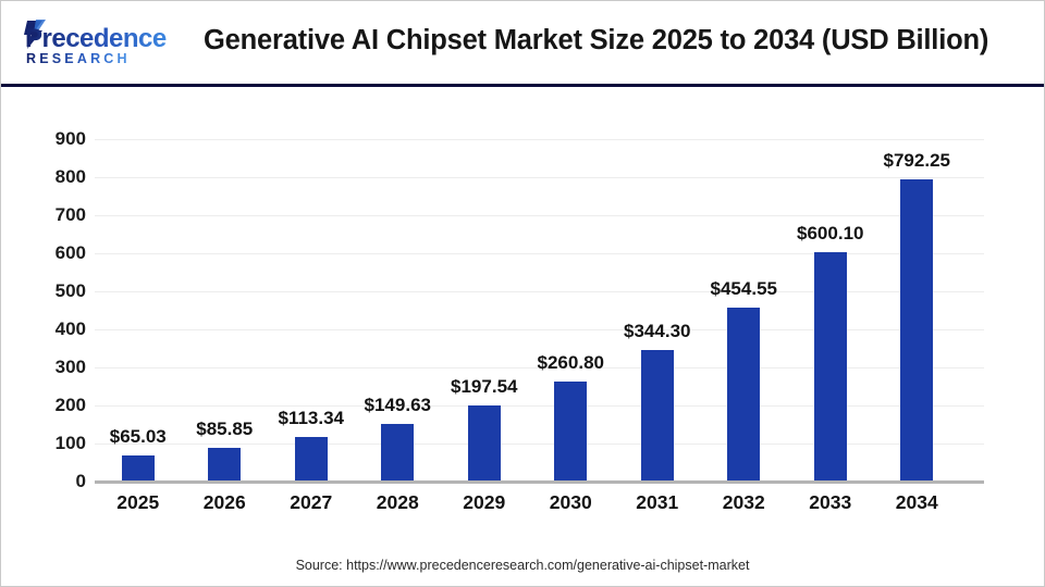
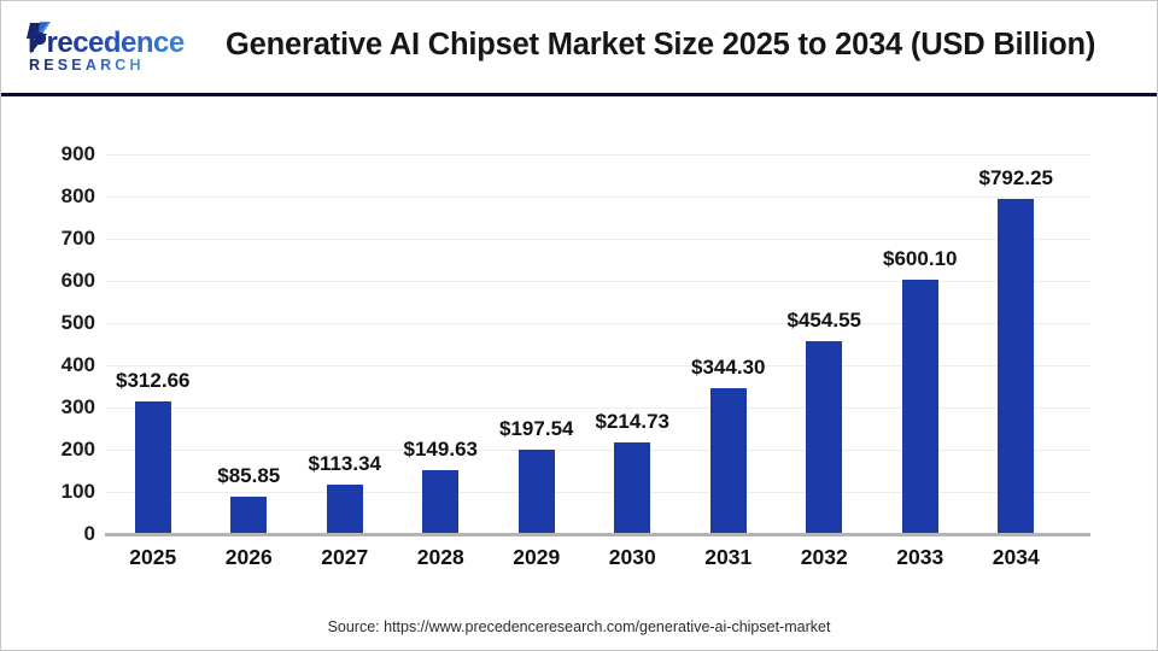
2025: $65.03 -> $312.66
2030: $260.80 -> $214.73
